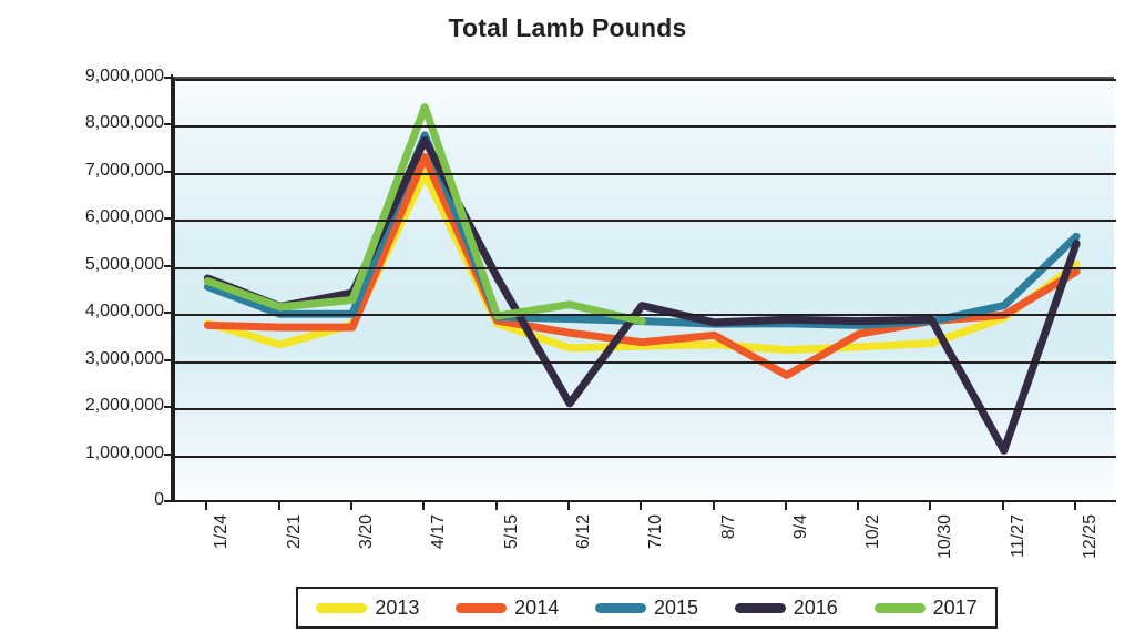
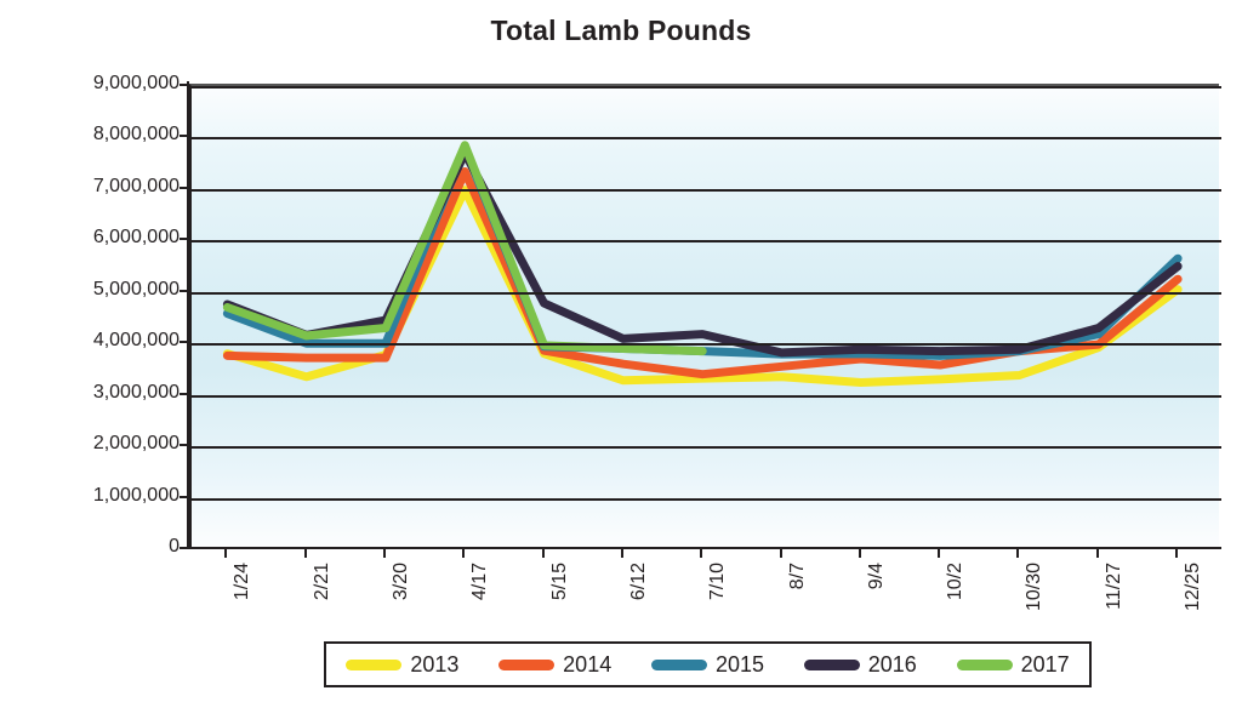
2017/4/17: 8400000 -> 7800000
2016/6/12: 2100000 -> 4100000
2017/6/12: 4200000 -> 3900000
2014/9/4: 2700000 -> 3700000
2016/11/27: 1100000 -> 4300000
2014/12/25: 4900000 -> 5200000
